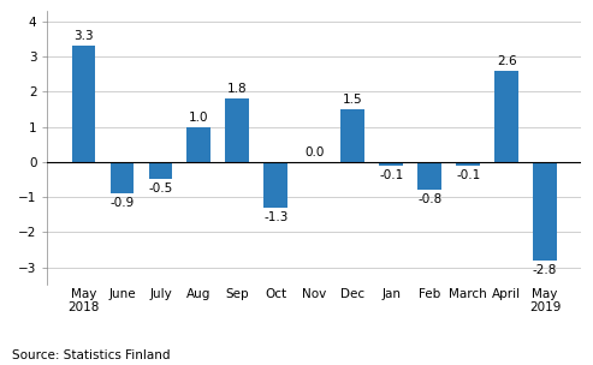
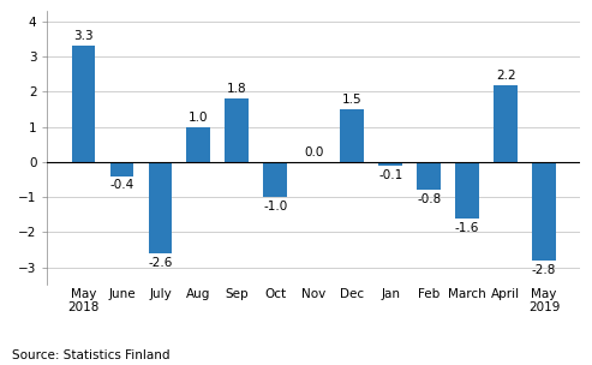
June: -0.9 -> -0.4
July: -0.5 -> -2.6
Oct: -1.3 -> -1.0
March: -0.1 -> -1.6
April: 2.6 -> 2.2
